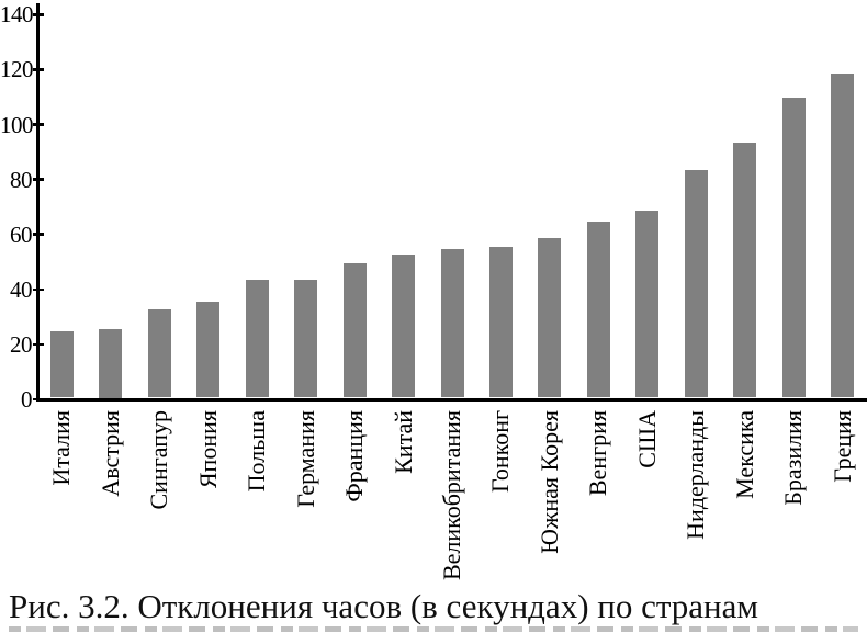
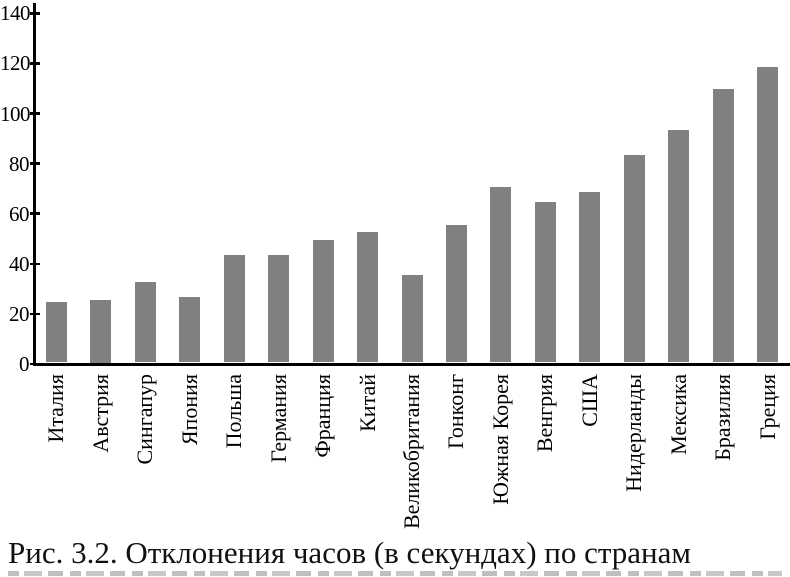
Япония: 35 -> 26
Великобритания: 54 -> 35
Южная Корея: 58 -> 70
